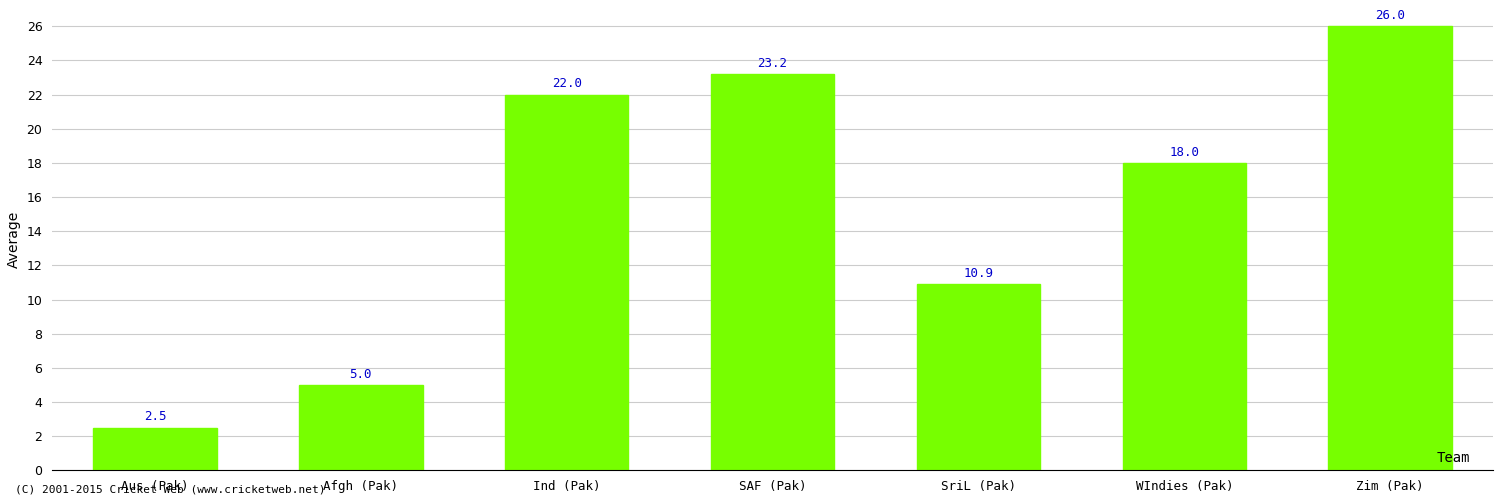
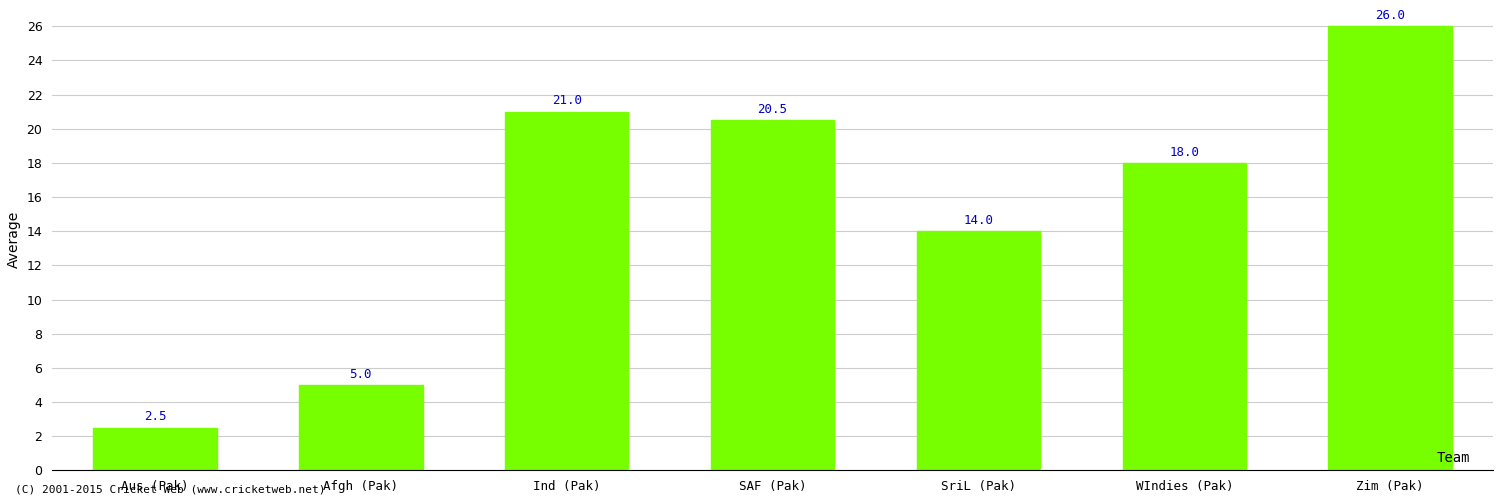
Ind (Pak): 22.0 -> 21.0
SAF (Pak): 23.2 -> 20.5
SriL (Pak): 10.9 -> 14.0
